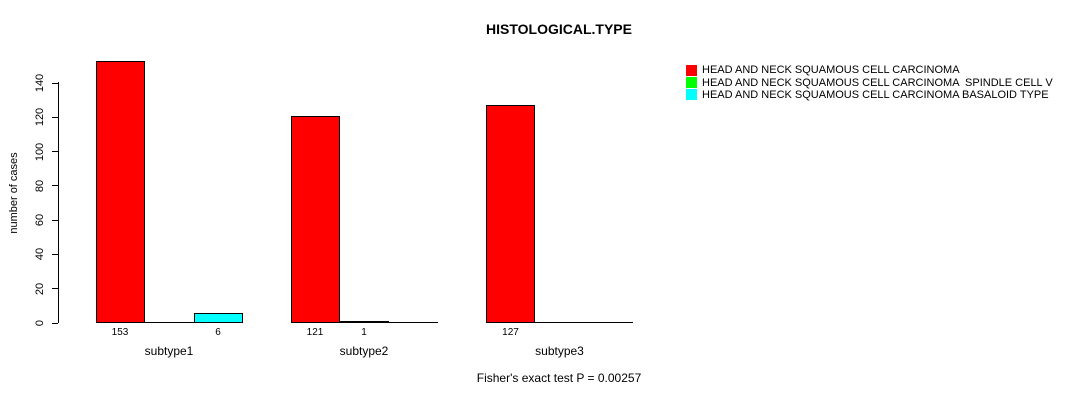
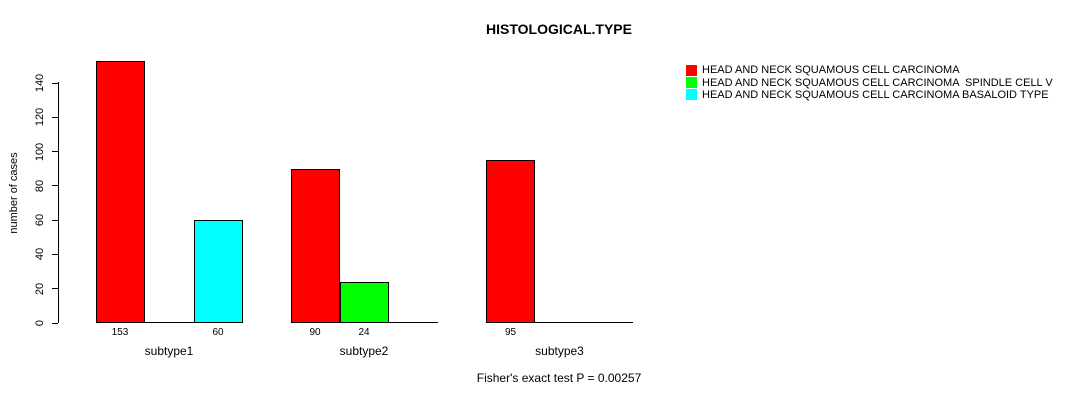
HEAD AND NECK SQUAMOUS CELL CARCINOMA BASALOID TYPE/subtype1: 6 -> 60
HEAD AND NECK SQUAMOUS CELL CARCINOMA/subtype2: 121 -> 90
HEAD AND NECK SQUAMOUS CELL CARCINOMA SPINDLE CELL V/subtype2: 1 -> 24
HEAD AND NECK SQUAMOUS CELL CARCINOMA/subtype3: 127 -> 95
